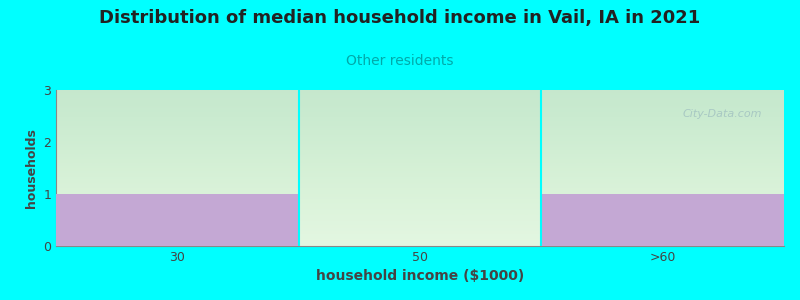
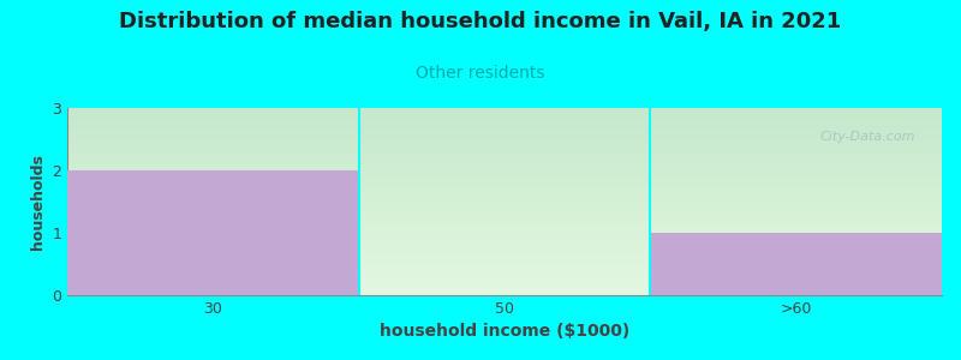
30: 1 -> 2
